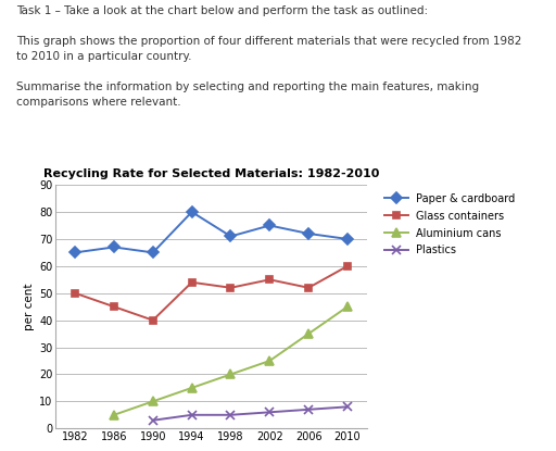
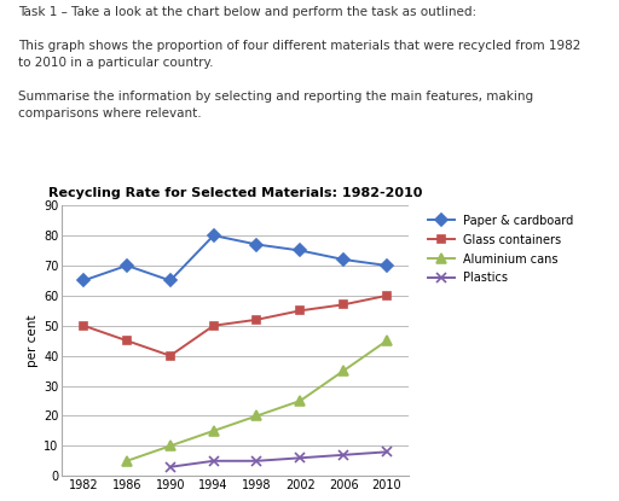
Paper & cardboard/1986: 67 -> 70
Glass containers/1994: 54 -> 50
Paper & cardboard/1998: 71 -> 77
Glass containers/2006: 52 -> 57
